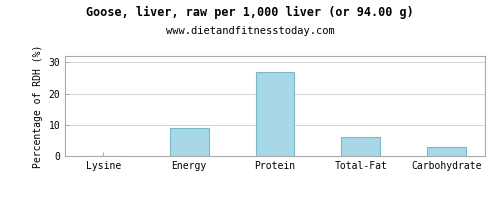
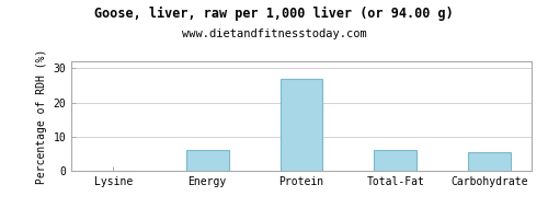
Energy: 9.0 -> 6.0
Carbohydrate: 3.0 -> 5.4
